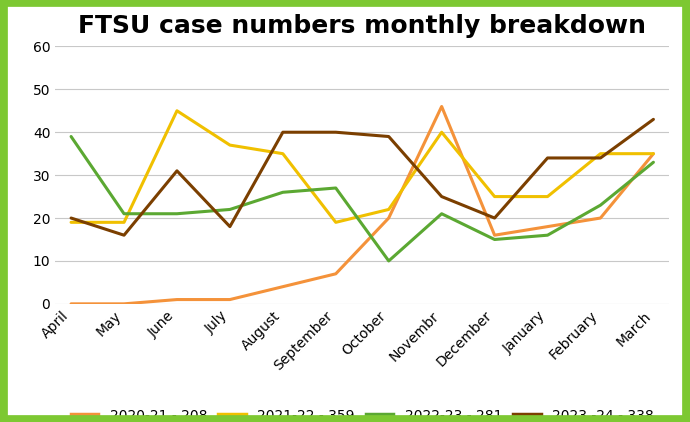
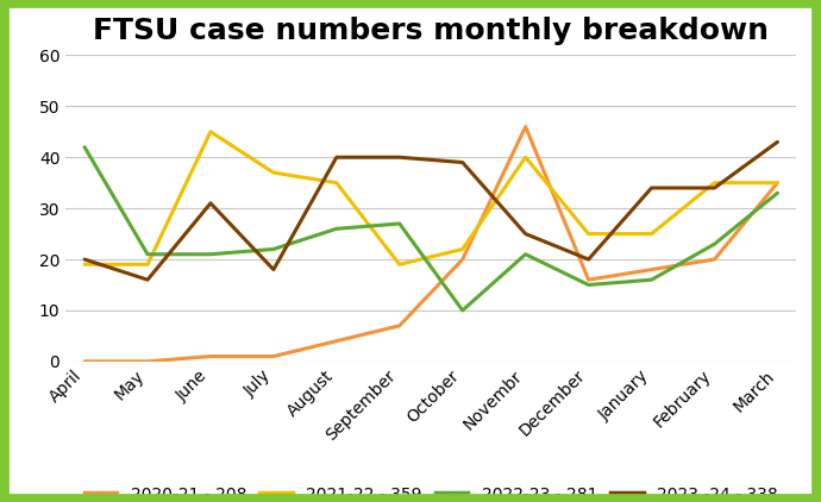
2022-23 - 281/April: 39 -> 42
